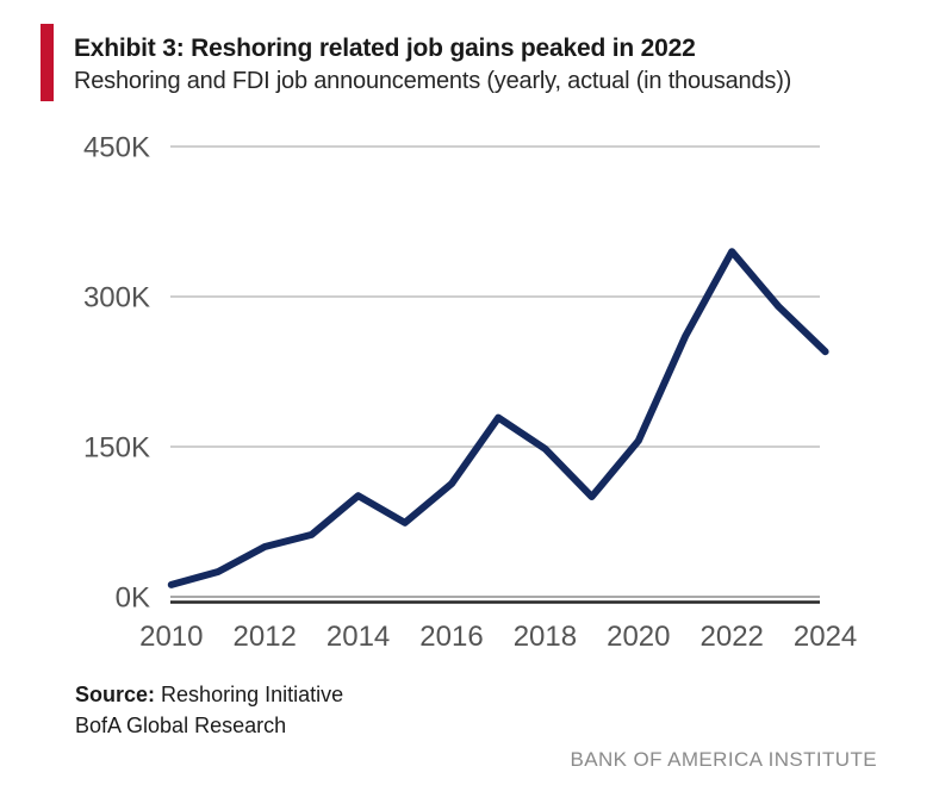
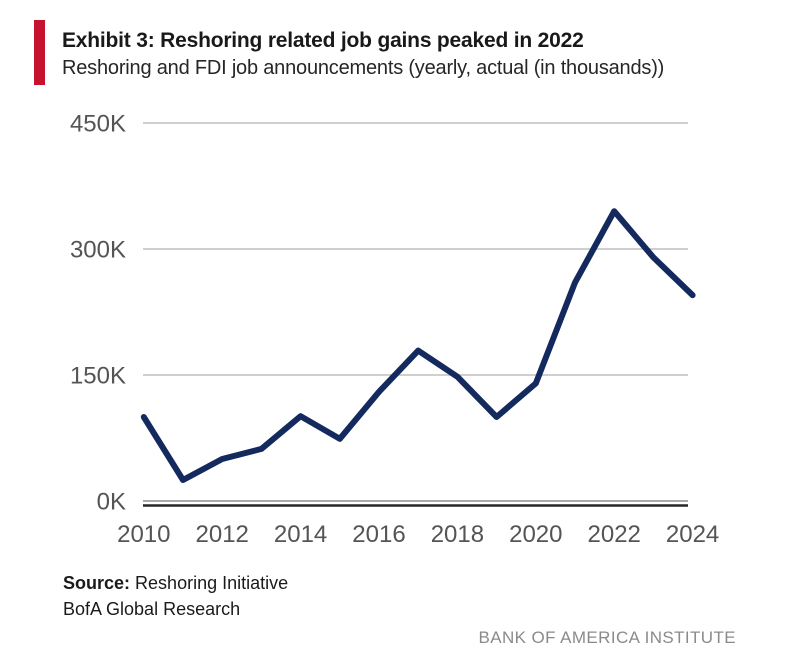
2010: 10K -> 100K
2016: 110K -> 130K
2020: 160K -> 140K
